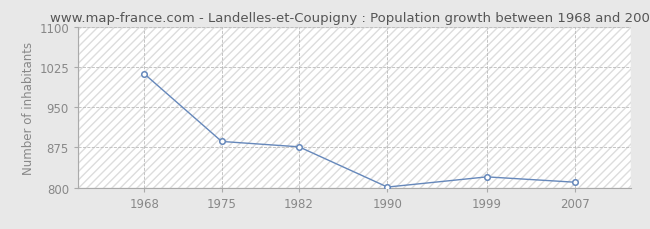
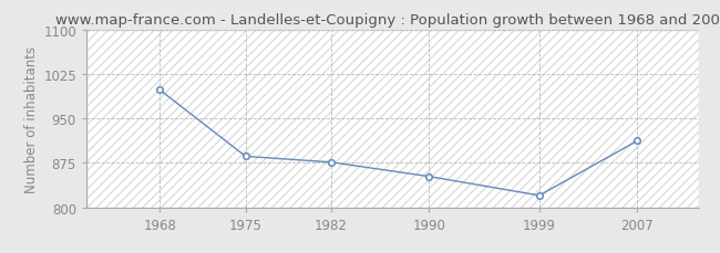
1968: 1012 -> 998
1990: 801 -> 852
2007: 810 -> 912
